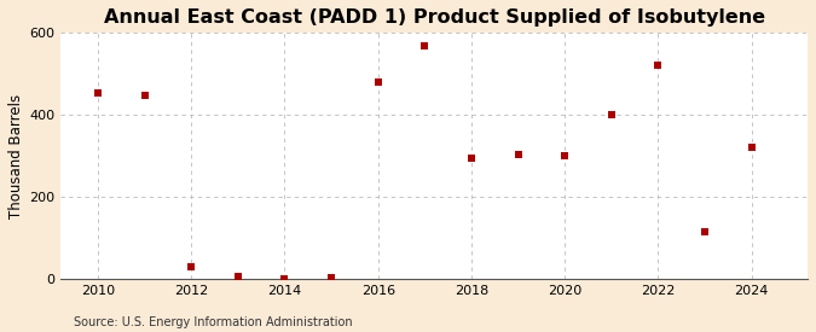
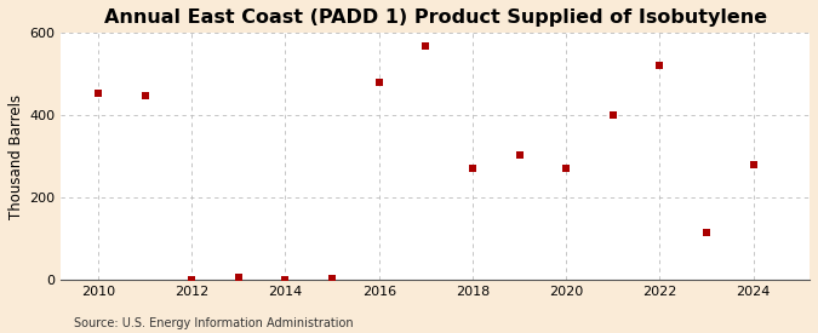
2012: 30 -> 2
2018: 295 -> 272
2020: 300 -> 270
2024: 320 -> 280
